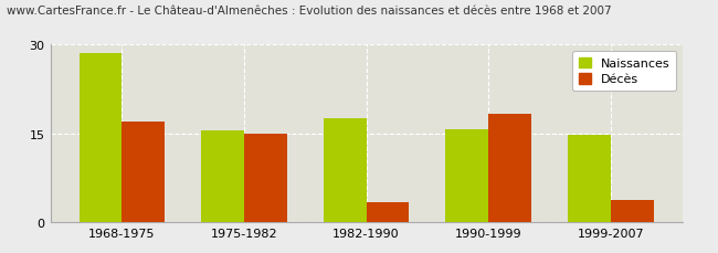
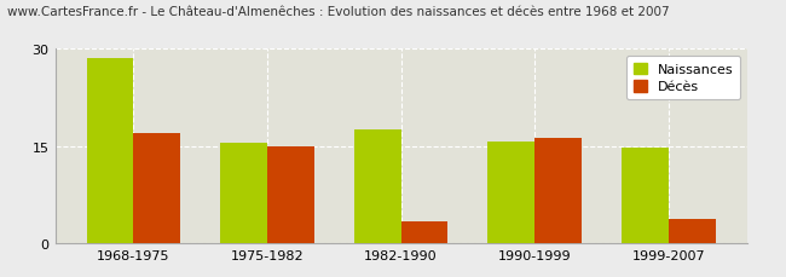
Décès/1990-1999: 18.4 -> 16.2
